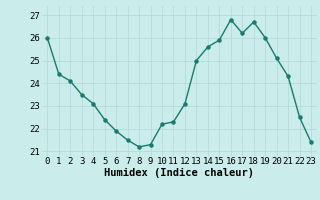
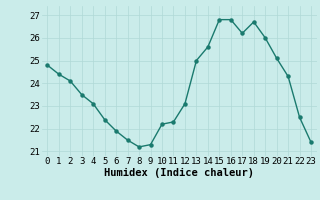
0: 26.0 -> 24.8
15: 25.9 -> 26.8
